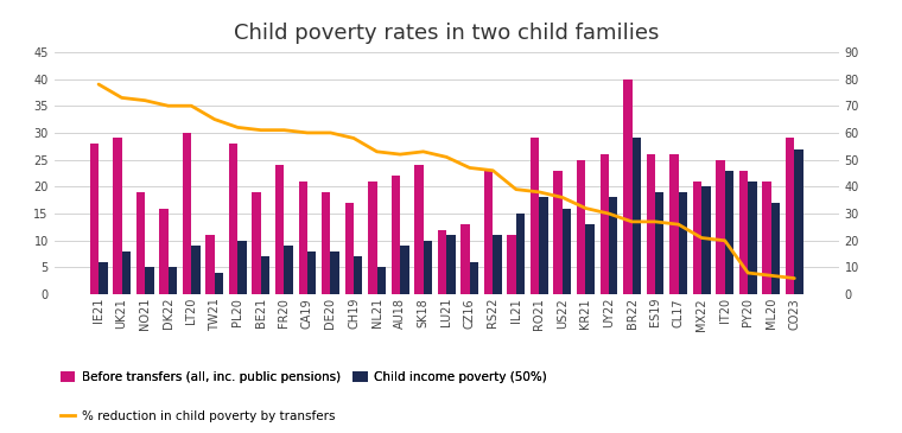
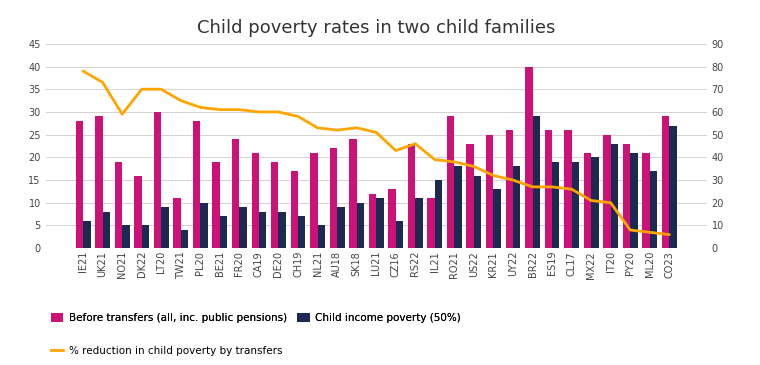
% reduction in child poverty by transfers/NO21: 72 -> 59
% reduction in child poverty by transfers/CZ16: 47 -> 43
